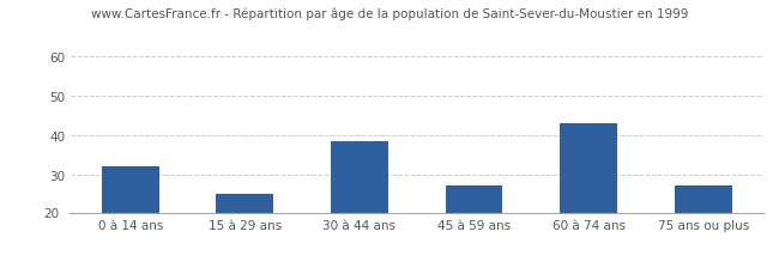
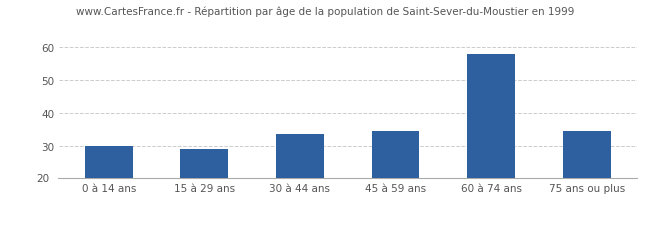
0 à 14 ans: 32.0 -> 30.0
15 à 29 ans: 25.0 -> 29.0
30 à 44 ans: 38.5 -> 33.5
45 à 59 ans: 27.0 -> 34.5
60 à 74 ans: 43.0 -> 58.0
75 ans ou plus: 27.0 -> 34.5
